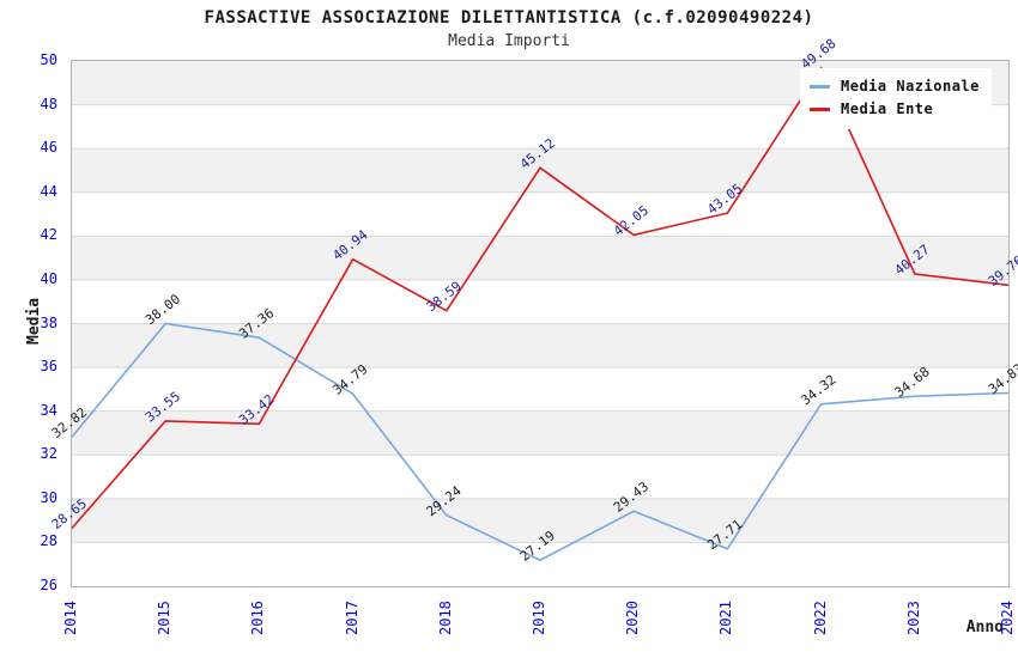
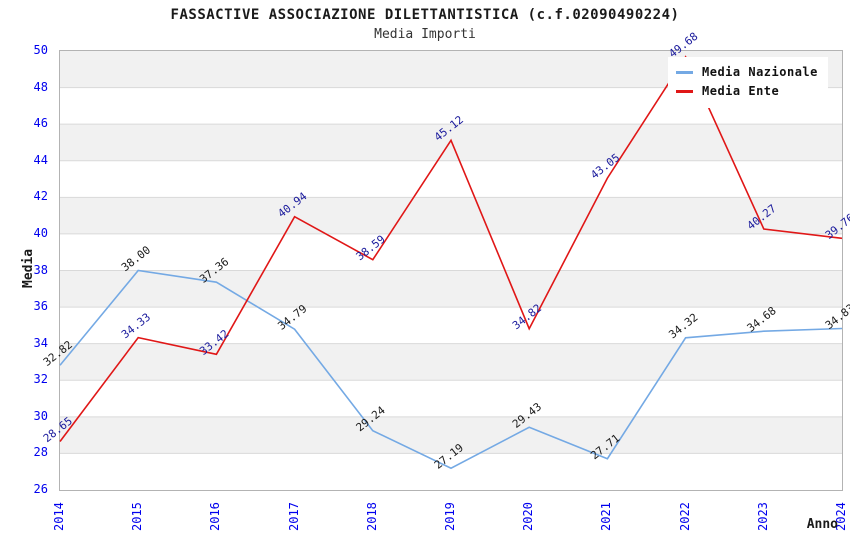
Media Ente/2015: 33.55 -> 34.33
Media Ente/2020: 42.05 -> 34.82
